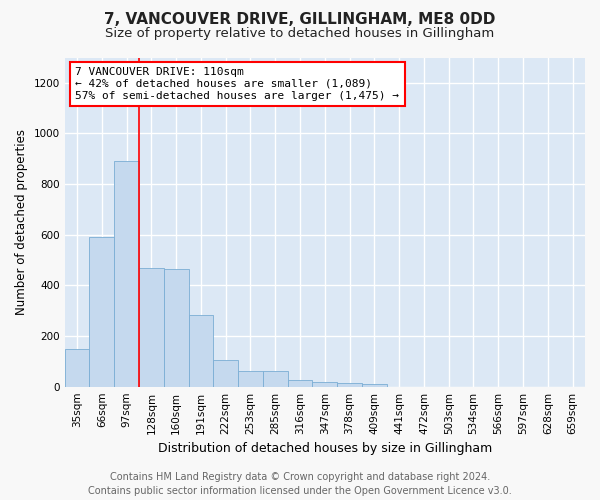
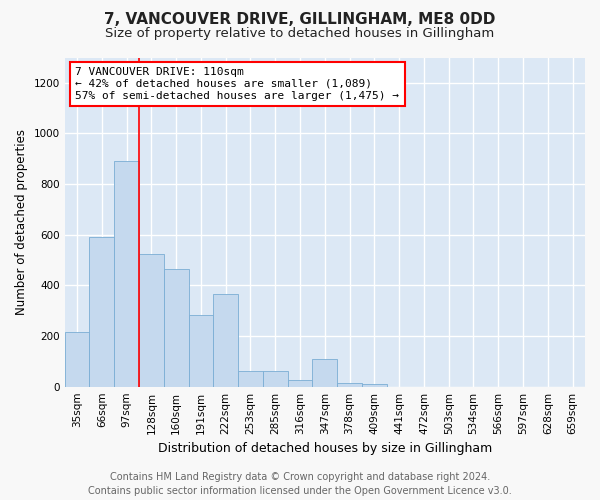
35sqm: 150 -> 215
128sqm: 470 -> 525
222sqm: 105 -> 365
347sqm: 18 -> 110
